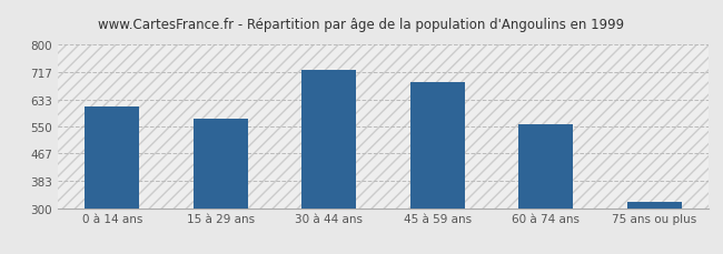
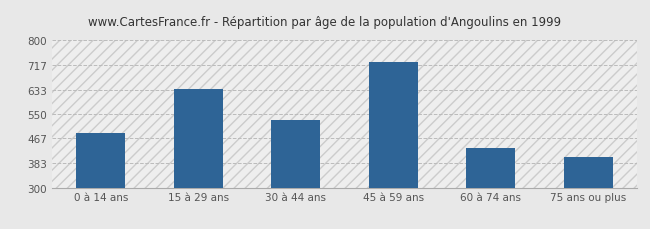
0 à 14 ans: 610 -> 485
15 à 29 ans: 575 -> 635
30 à 44 ans: 722 -> 530
45 à 59 ans: 685 -> 725
60 à 74 ans: 558 -> 435
75 ans ou plus: 320 -> 405
